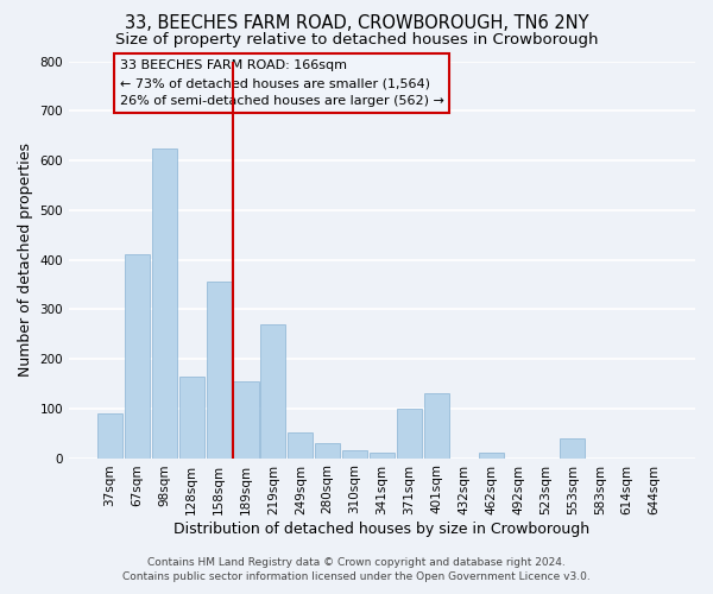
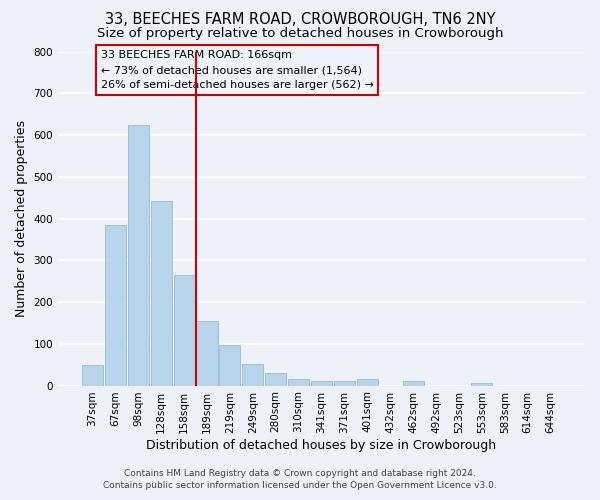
37sqm: 90 -> 50
67sqm: 410 -> 385
128sqm: 165 -> 443
158sqm: 355 -> 265
219sqm: 270 -> 97
371sqm: 100 -> 10
401sqm: 130 -> 15
553sqm: 40 -> 5
